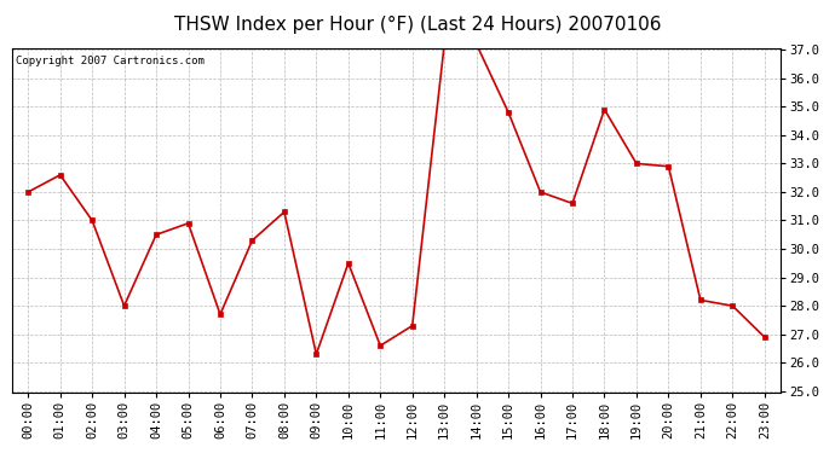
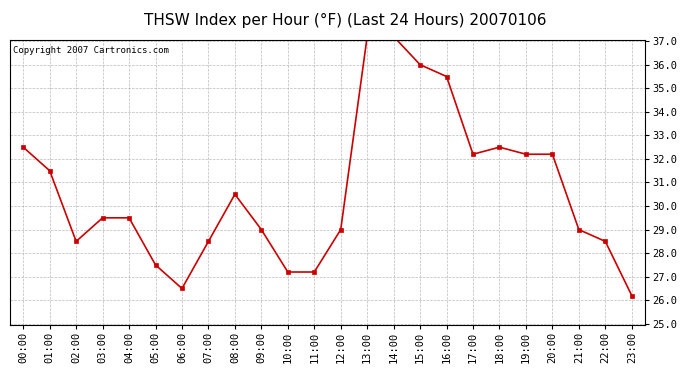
00:00: 32.0 -> 32.5
01:00: 32.6 -> 31.5
02:00: 31.0 -> 28.5
03:00: 28.0 -> 29.5
04:00: 30.5 -> 29.5
05:00: 30.9 -> 27.5
06:00: 27.7 -> 26.5
07:00: 30.3 -> 28.5
08:00: 31.3 -> 30.5
09:00: 26.3 -> 29.0
10:00: 29.5 -> 27.2
11:00: 26.6 -> 27.2
12:00: 27.3 -> 29.0
15:00: 34.8 -> 36.0
16:00: 32.0 -> 35.5
17:00: 31.6 -> 32.2
18:00: 34.9 -> 32.5
19:00: 33.0 -> 32.2
20:00: 32.9 -> 32.2
21:00: 28.2 -> 29.0
22:00: 28.0 -> 28.5
23:00: 26.9 -> 26.2
